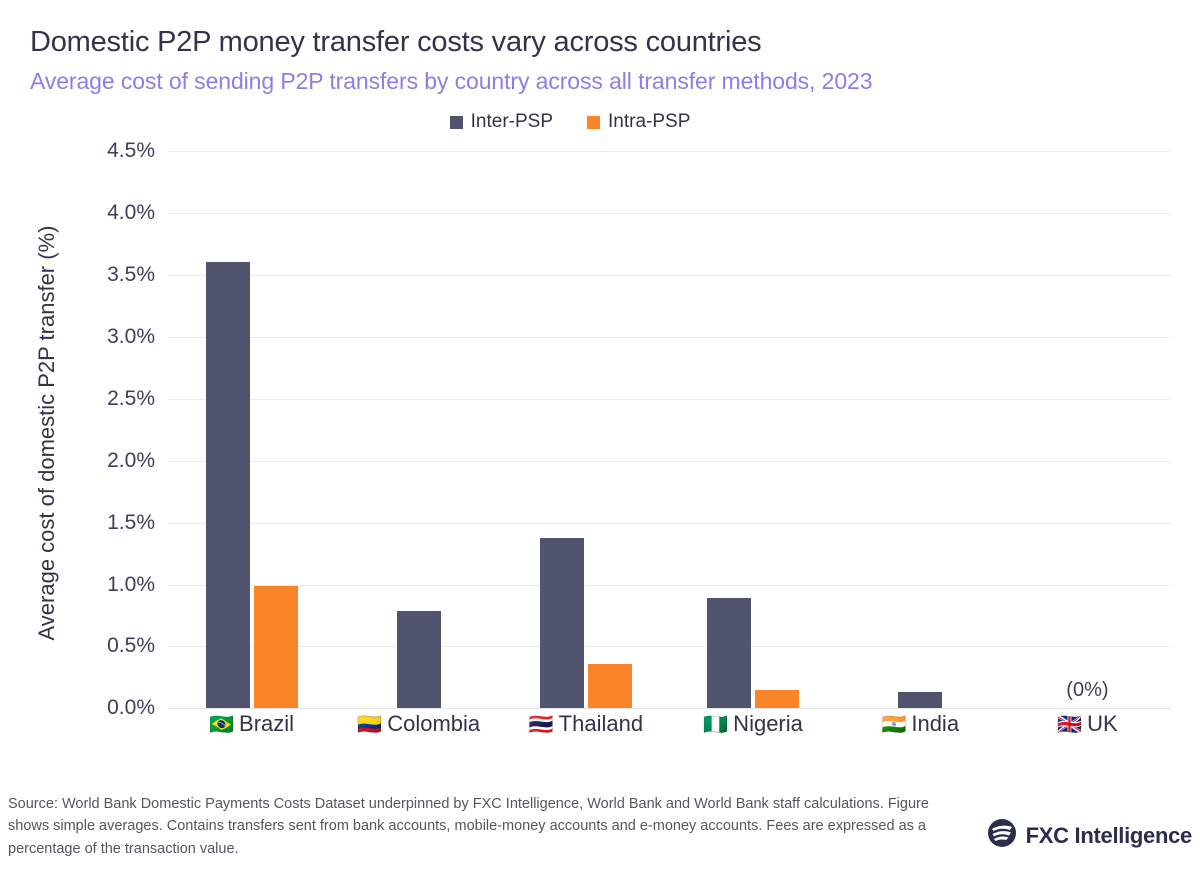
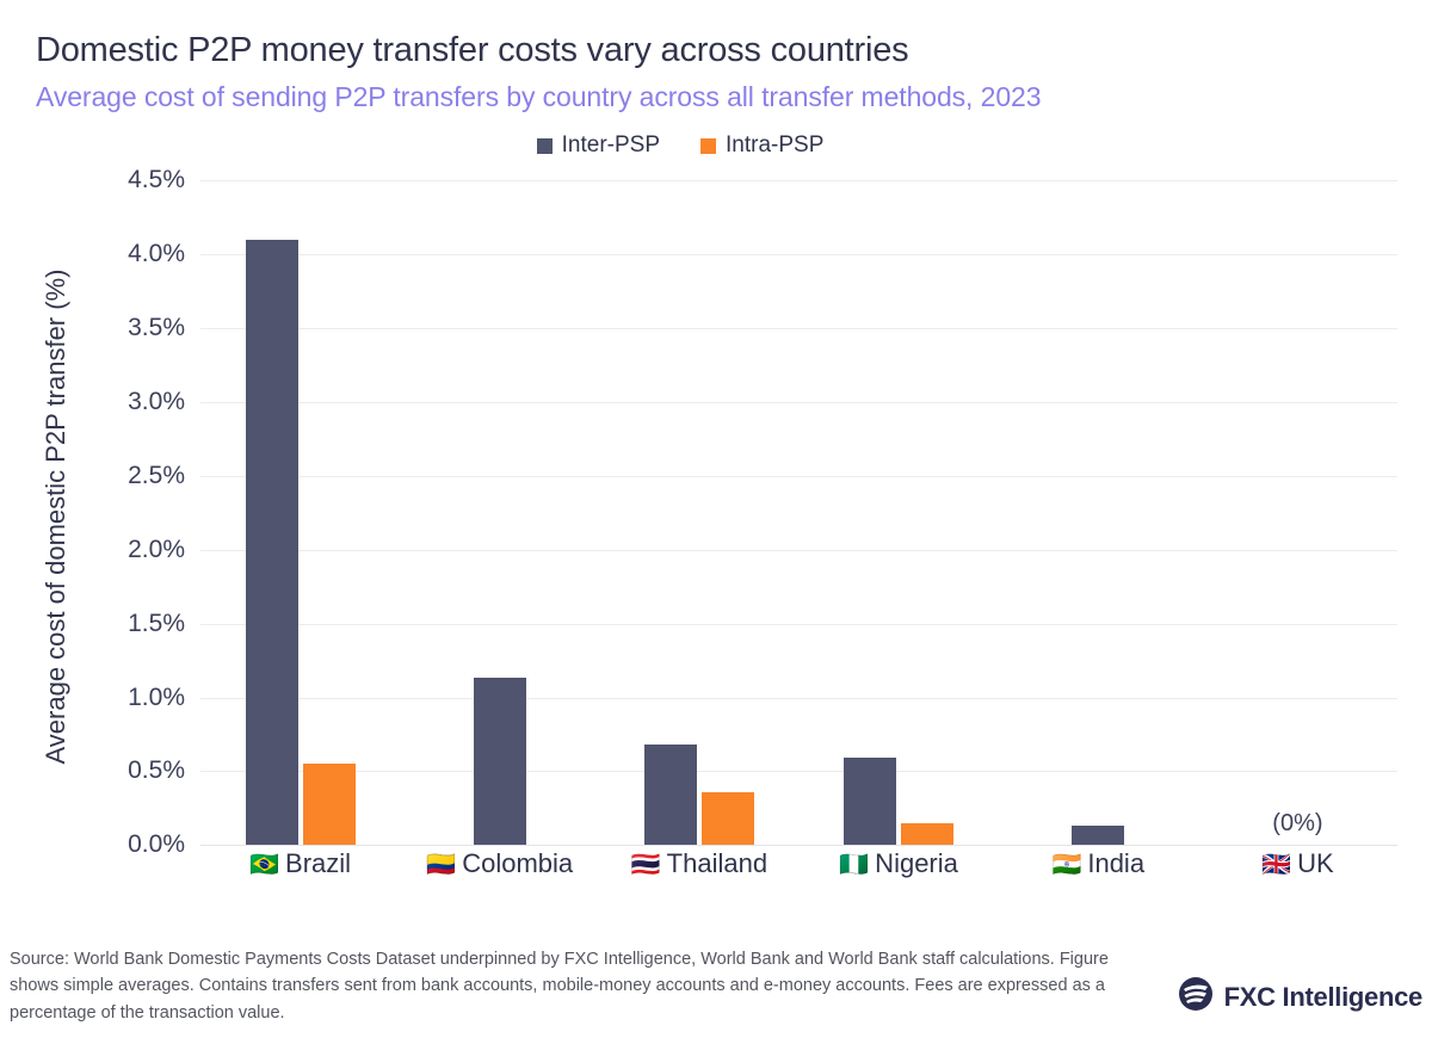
Inter-PSP/Brazil: 3.61% -> 4.10%
Intra-PSP/Brazil: 0.99% -> 0.55%
Inter-PSP/Colombia: 0.79% -> 1.13%
Inter-PSP/Thailand: 1.38% -> 0.68%
Inter-PSP/Nigeria: 0.89% -> 0.59%
